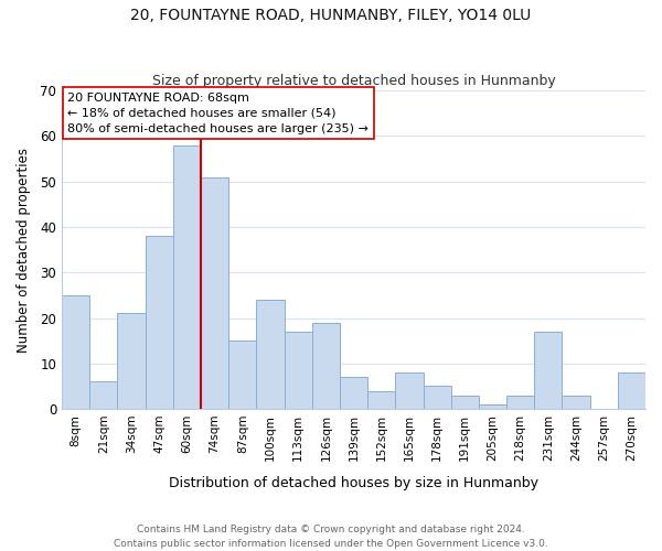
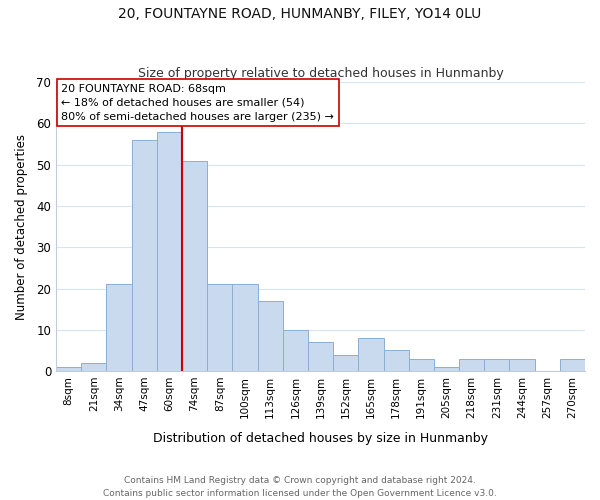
8sqm: 25 -> 1
21sqm: 6 -> 2
47sqm: 38 -> 56
87sqm: 15 -> 21
100sqm: 24 -> 21
126sqm: 19 -> 10
231sqm: 17 -> 3
270sqm: 8 -> 3
